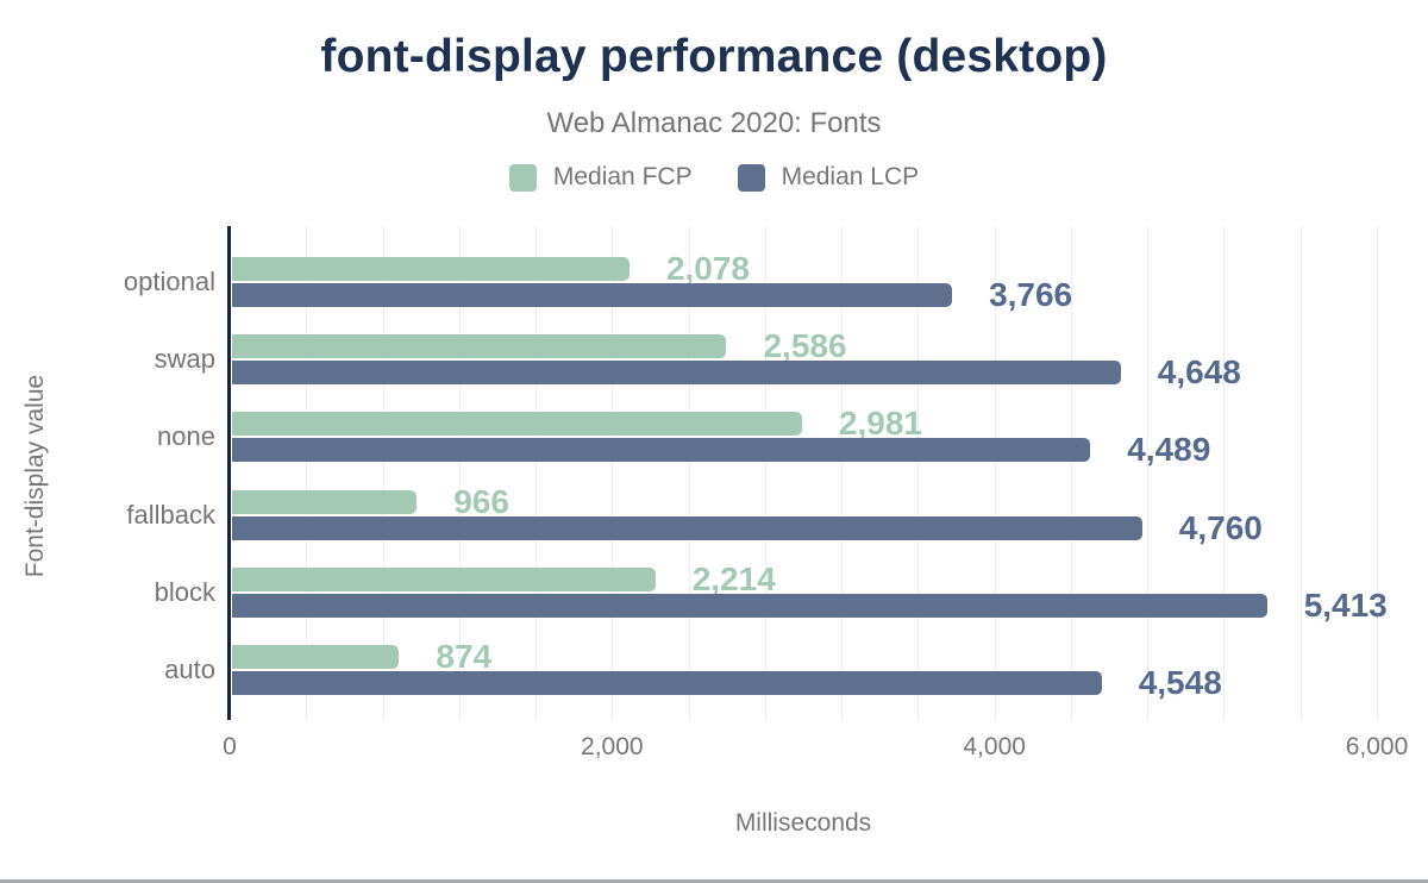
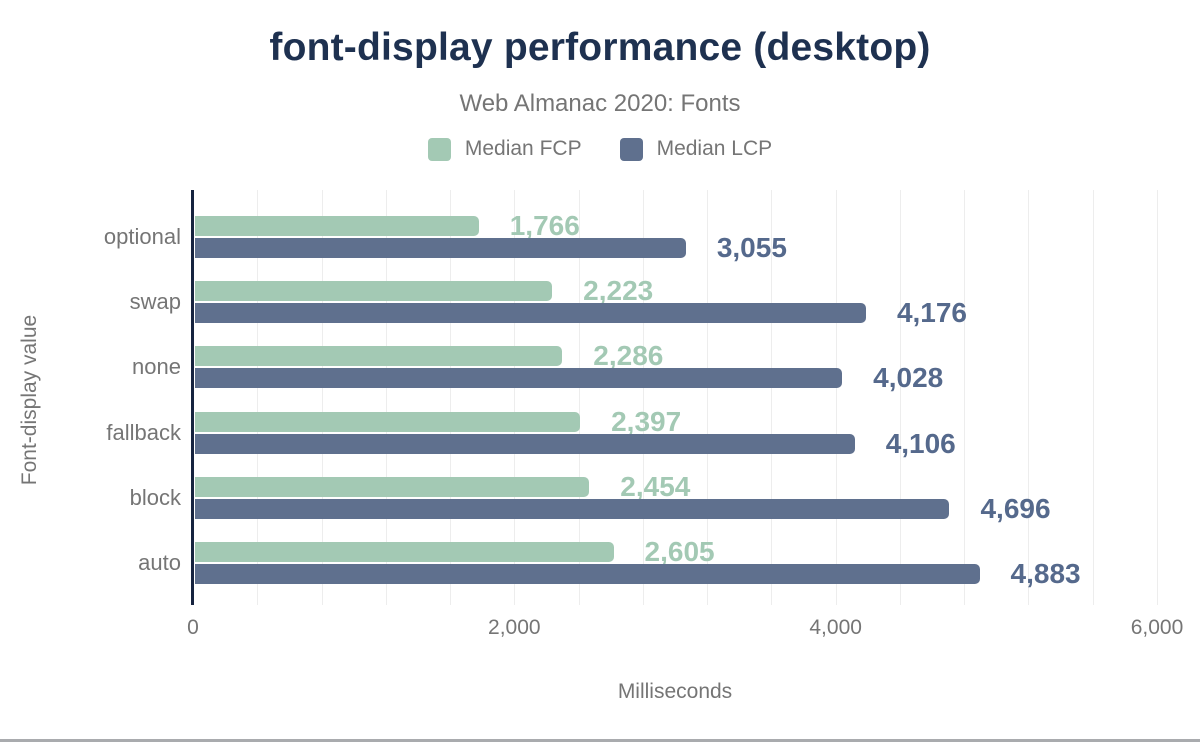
Median FCP/optional: 2,078 -> 1,766
Median LCP/optional: 3,766 -> 3,055
Median FCP/swap: 2,586 -> 2,223
Median LCP/swap: 4,648 -> 4,176
Median FCP/none: 2,981 -> 2,286
Median LCP/none: 4,489 -> 4,028
Median FCP/fallback: 966 -> 2,397
Median LCP/fallback: 4,760 -> 4,106
Median FCP/block: 2,214 -> 2,454
Median LCP/block: 5,413 -> 4,696
Median FCP/auto: 874 -> 2,605
Median LCP/auto: 4,548 -> 4,883
